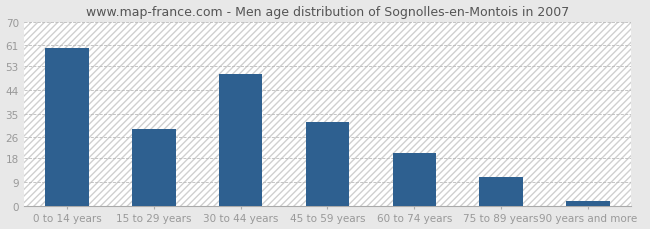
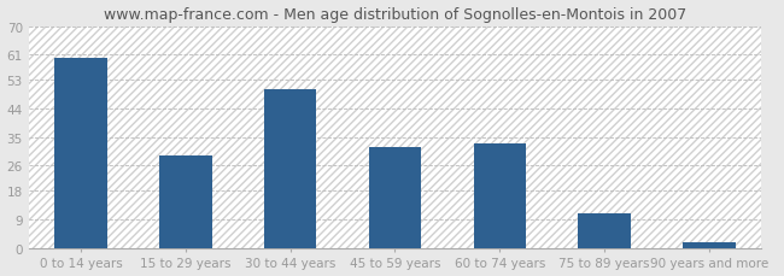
60 to 74 years: 20 -> 33
